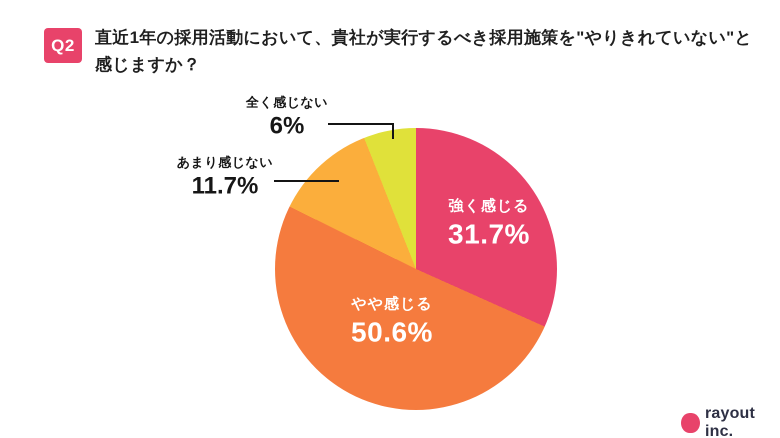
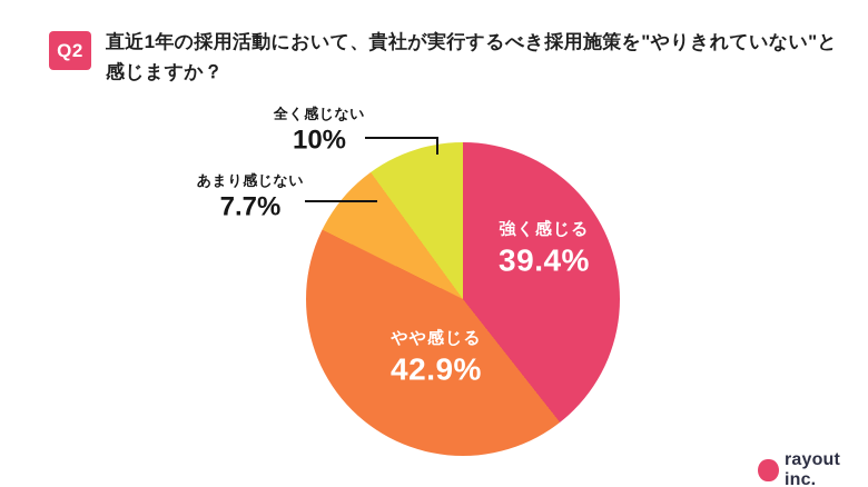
強く感じる: 31.7% -> 39.4%
やや感じる: 50.6% -> 42.9%
あまり感じない: 11.7% -> 7.7%
全く感じない: 6% -> 10%
